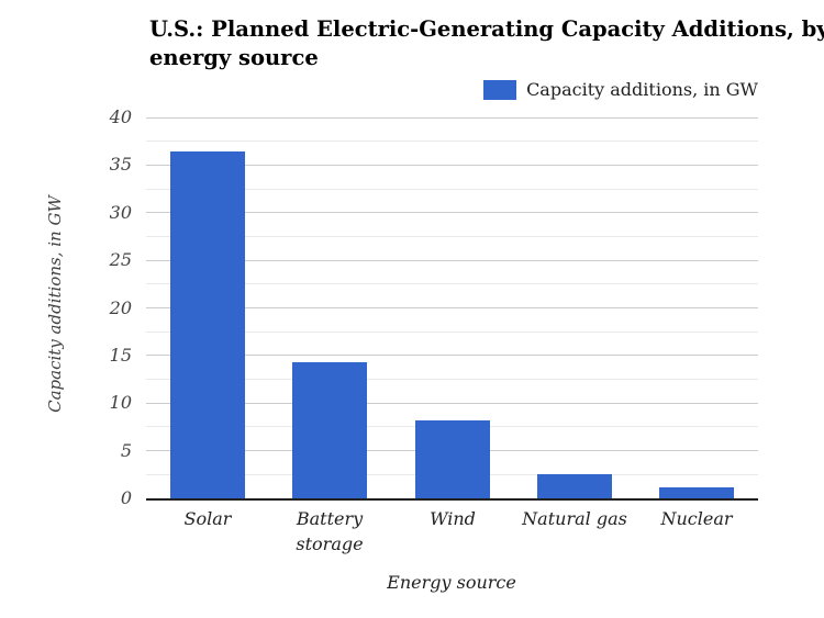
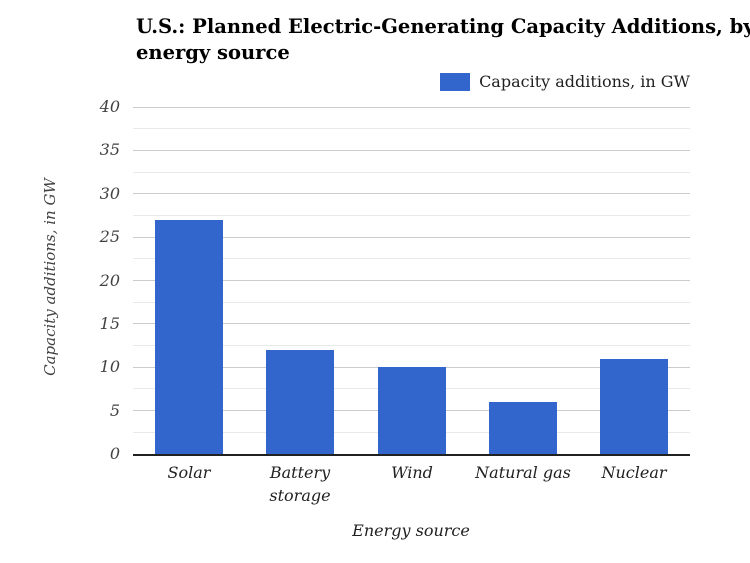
Solar: 36 -> 27
Battery storage: 14 -> 12
Wind: 8 -> 10
Natural gas: 2 -> 6
Nuclear: 1 -> 11
